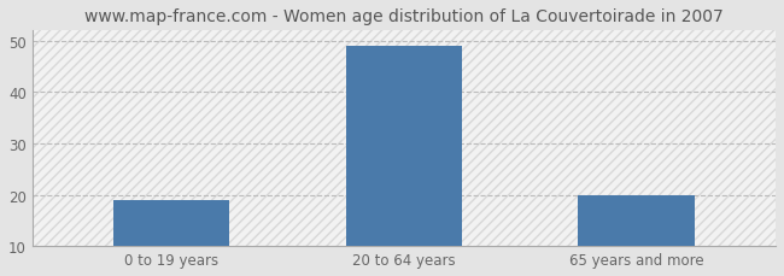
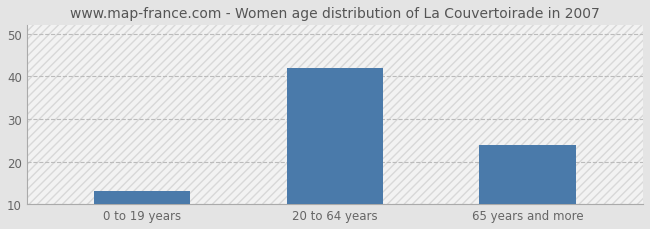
0 to 19 years: 19 -> 13
20 to 64 years: 49 -> 42
65 years and more: 20 -> 24
